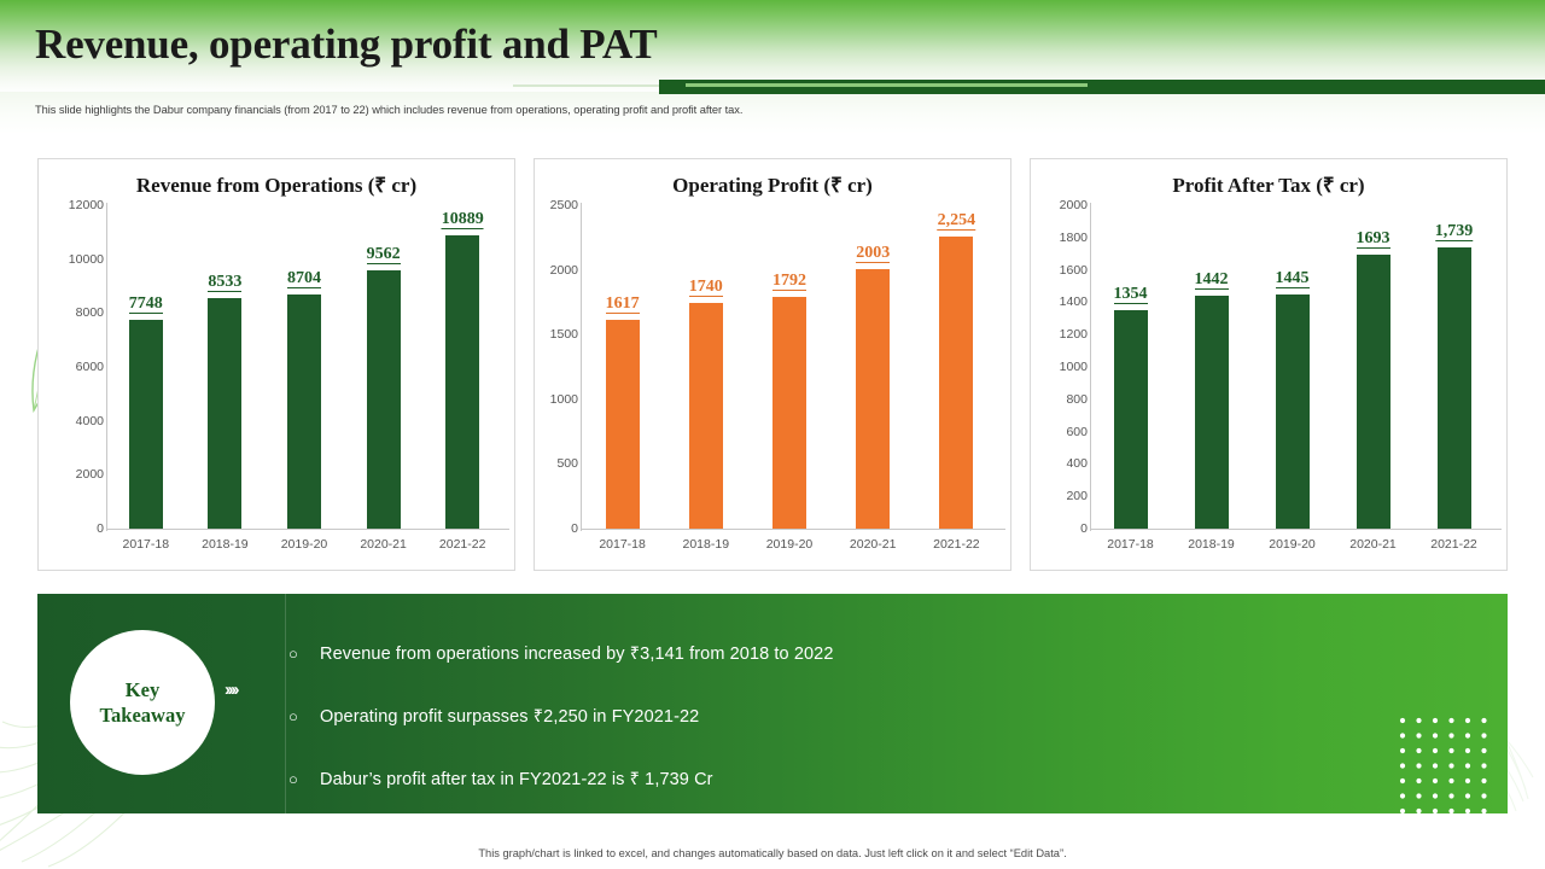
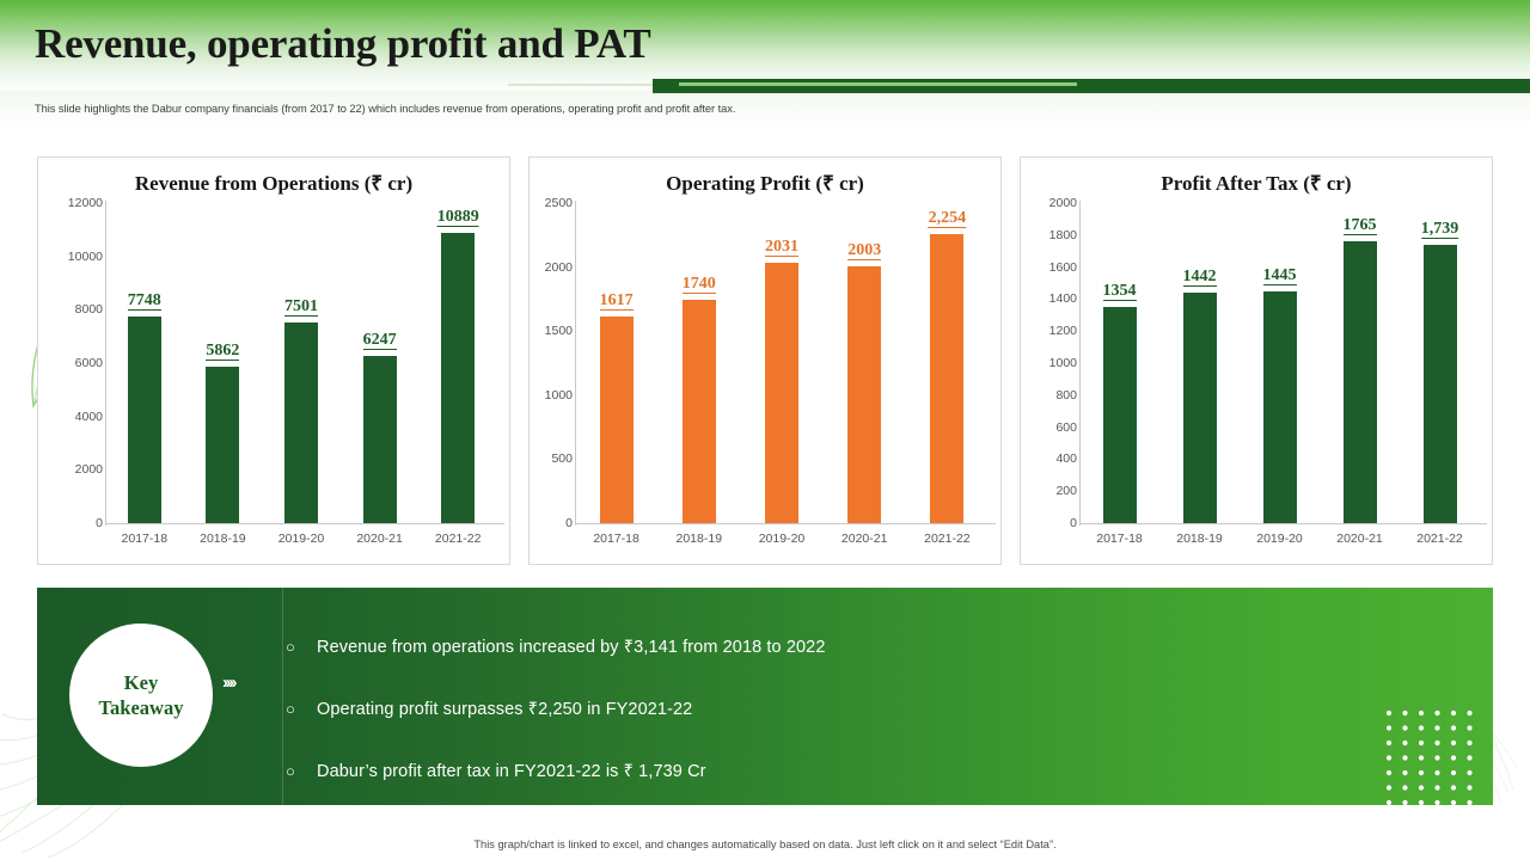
Revenue from Operations (₹ cr)/2018-19: 8533 -> 5862
Revenue from Operations (₹ cr)/2019-20: 8704 -> 7501
Revenue from Operations (₹ cr)/2020-21: 9562 -> 6247
Operating Profit (₹ cr)/2019-20: 1792 -> 2031
Profit After Tax (₹ cr)/2020-21: 1693 -> 1765
